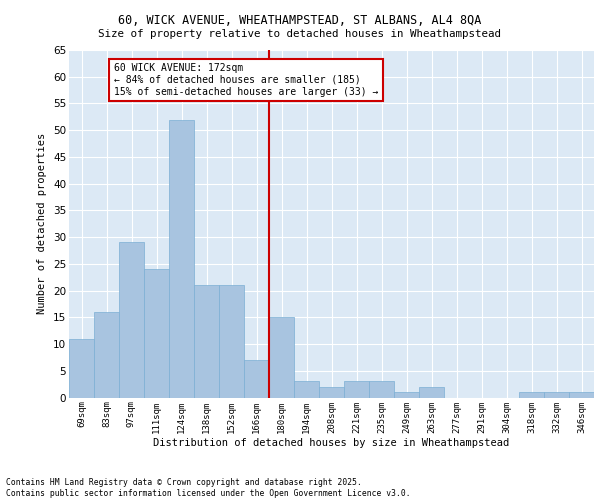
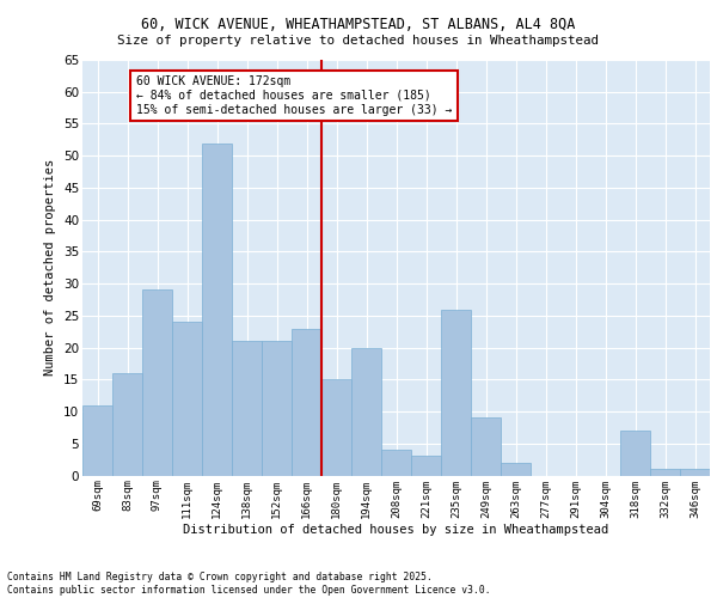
166sqm: 7 -> 23
194sqm: 3 -> 20
208sqm: 2 -> 4
235sqm: 3 -> 26
249sqm: 1 -> 9
318sqm: 1 -> 7
